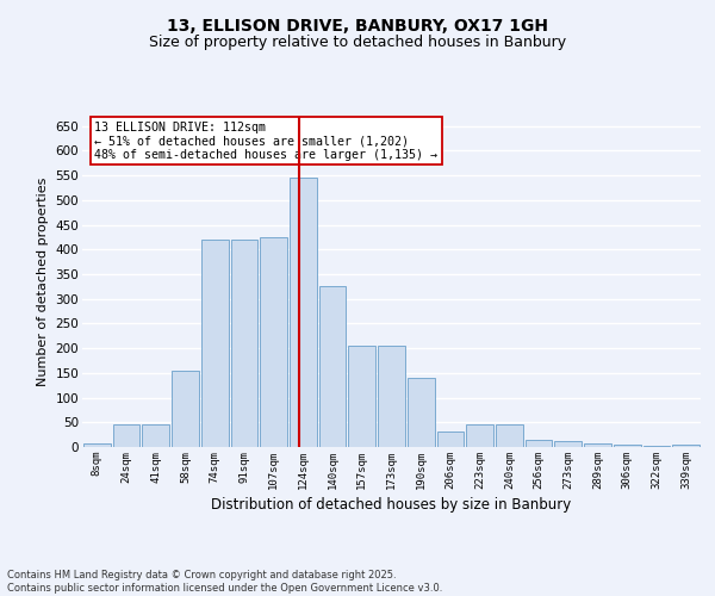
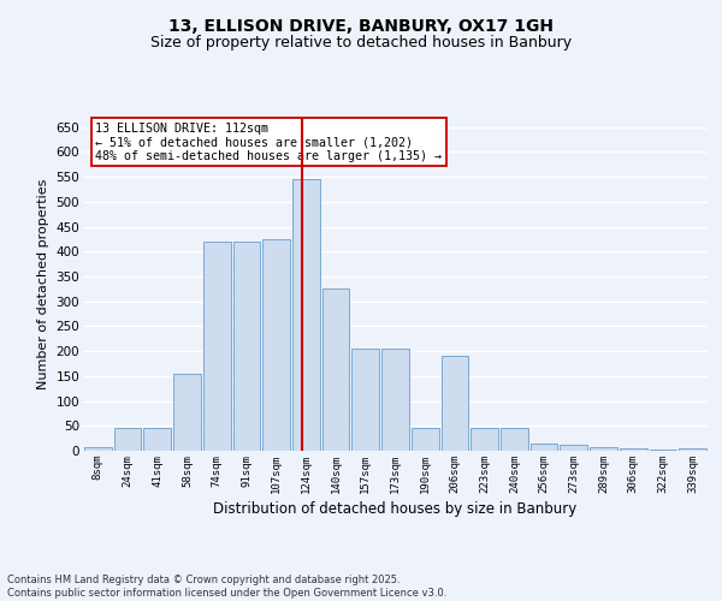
190sqm: 140 -> 45
206sqm: 32 -> 190
